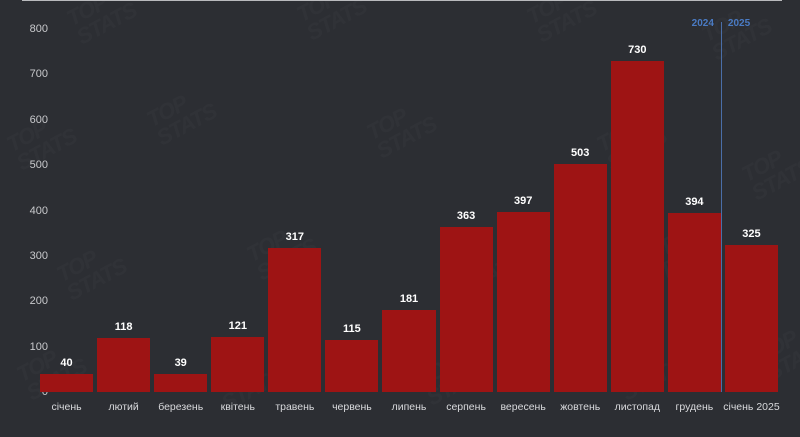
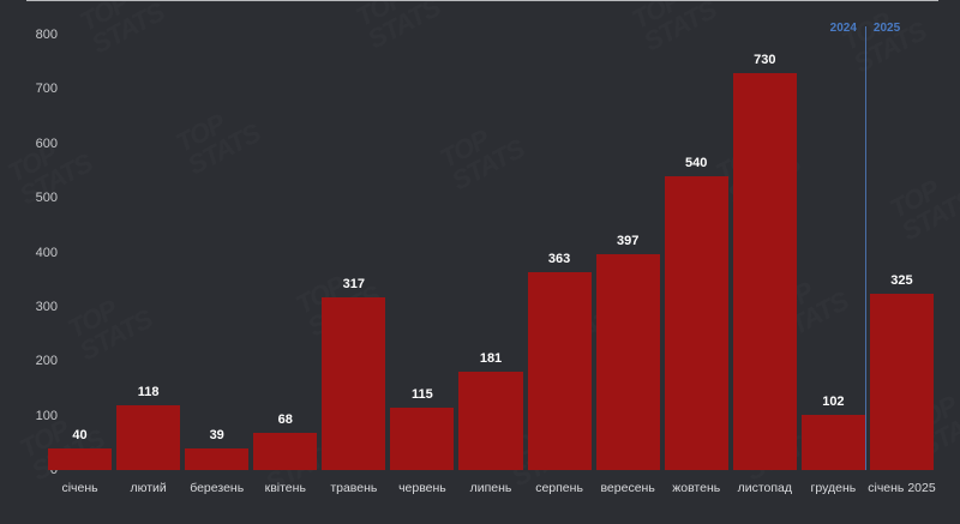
квітень: 121 -> 68
жовтень: 503 -> 540
грудень: 394 -> 102
